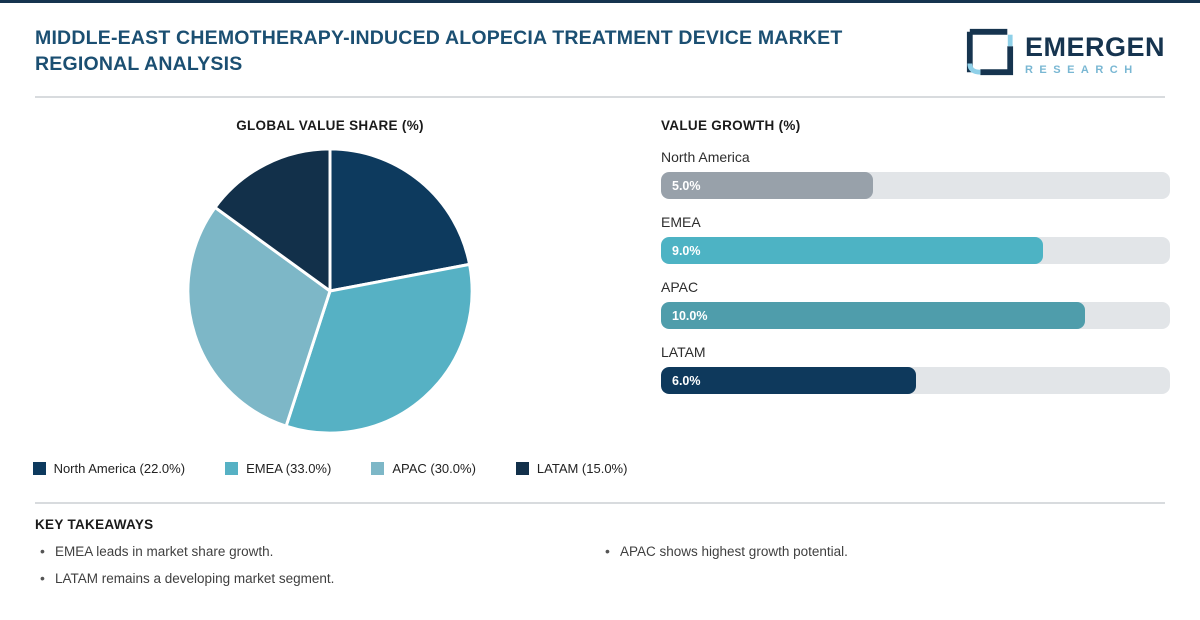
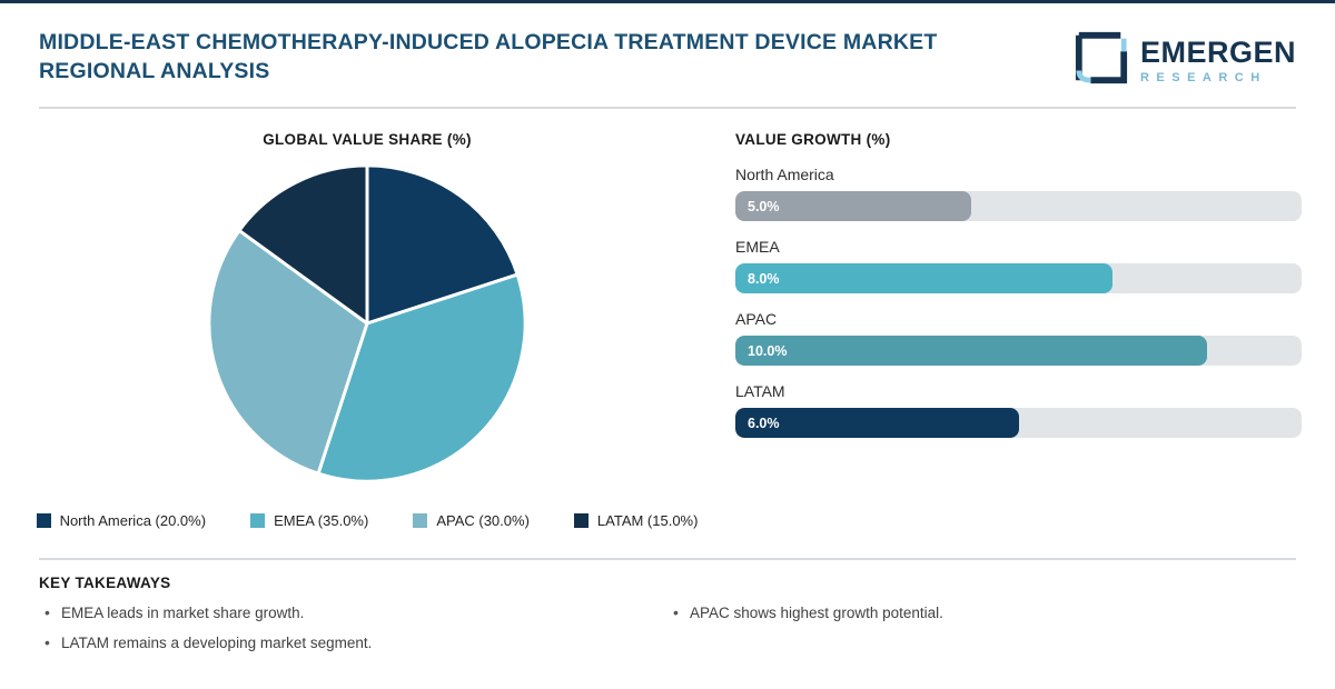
GLOBAL VALUE SHARE (%)/North America: 22.0% -> 20.0%
GLOBAL VALUE SHARE (%)/EMEA: 33.0% -> 35.0%
VALUE GROWTH (%)/EMEA: 9.0% -> 8.0%
